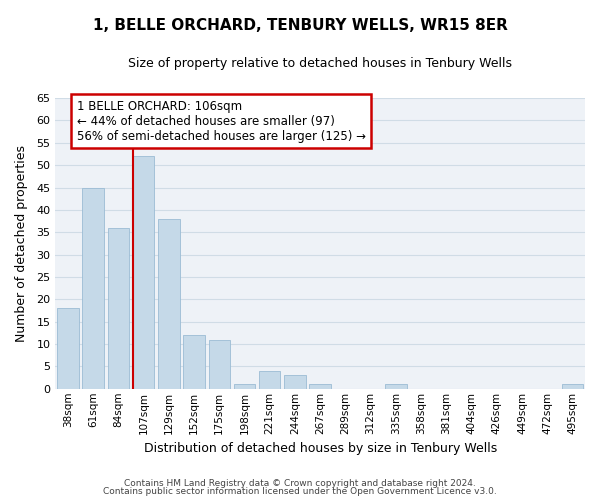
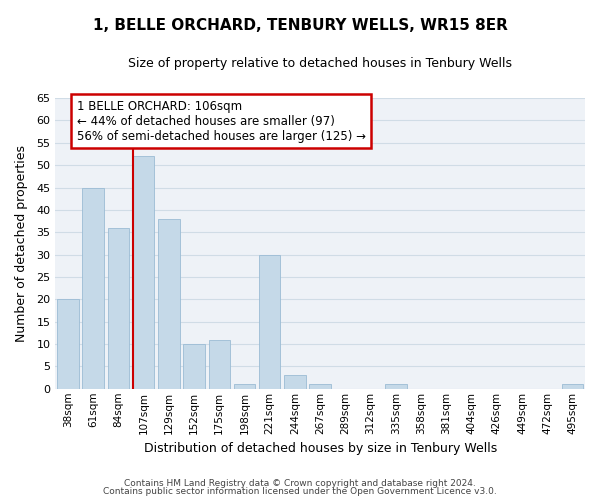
38sqm: 18 -> 20
152sqm: 12 -> 10
221sqm: 4 -> 30
